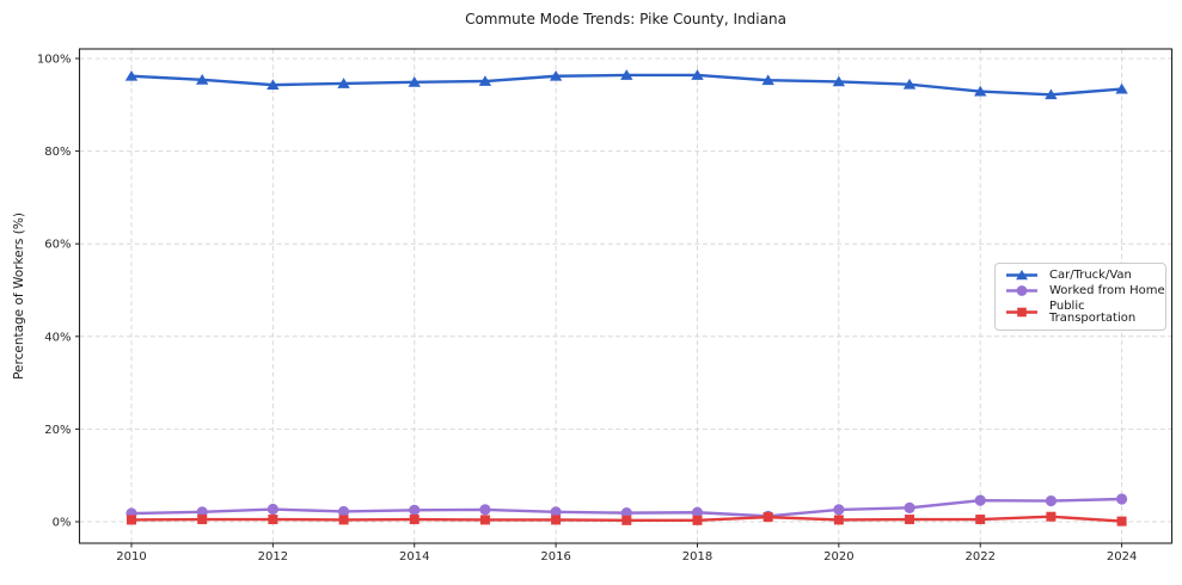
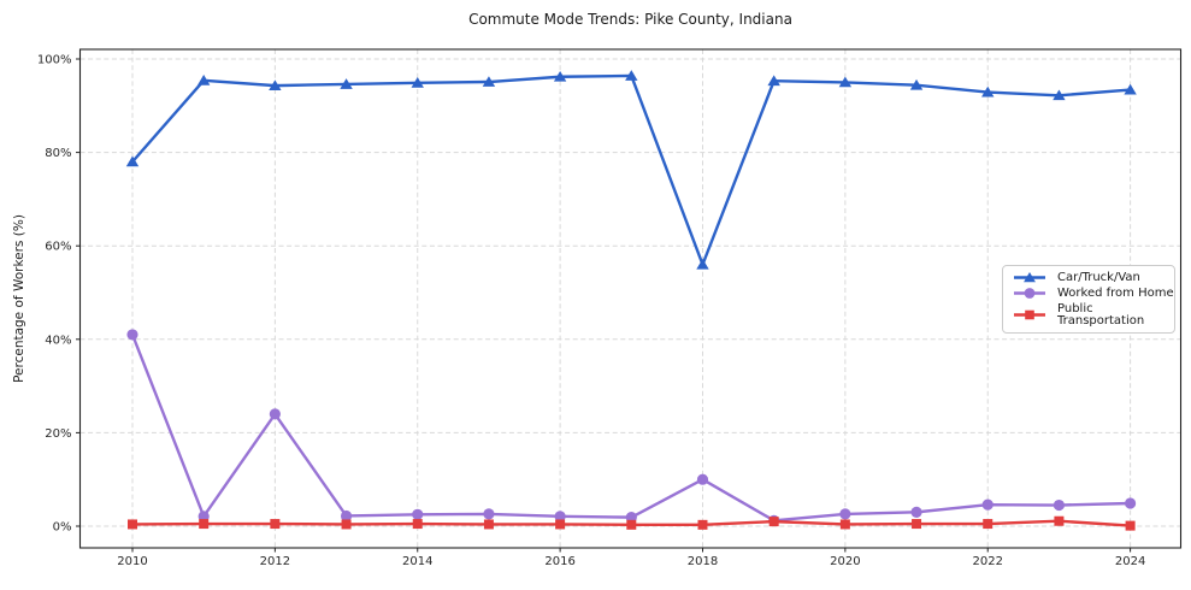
Car/Truck/Van/2010: 96% -> 78%
Worked from Home/2010: 2% -> 41%
Worked from Home/2012: 3% -> 24%
Car/Truck/Van/2018: 96% -> 56%
Worked from Home/2018: 2% -> 10%
